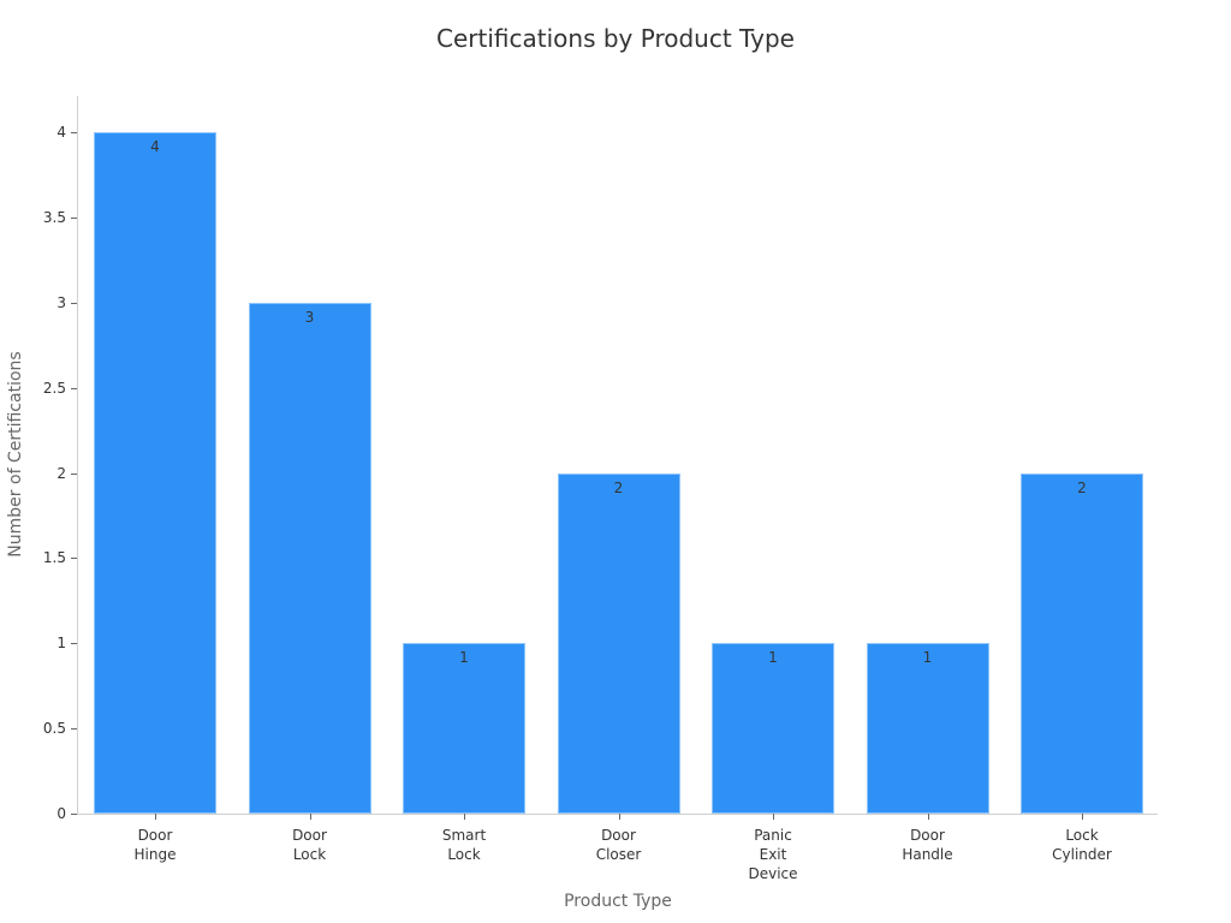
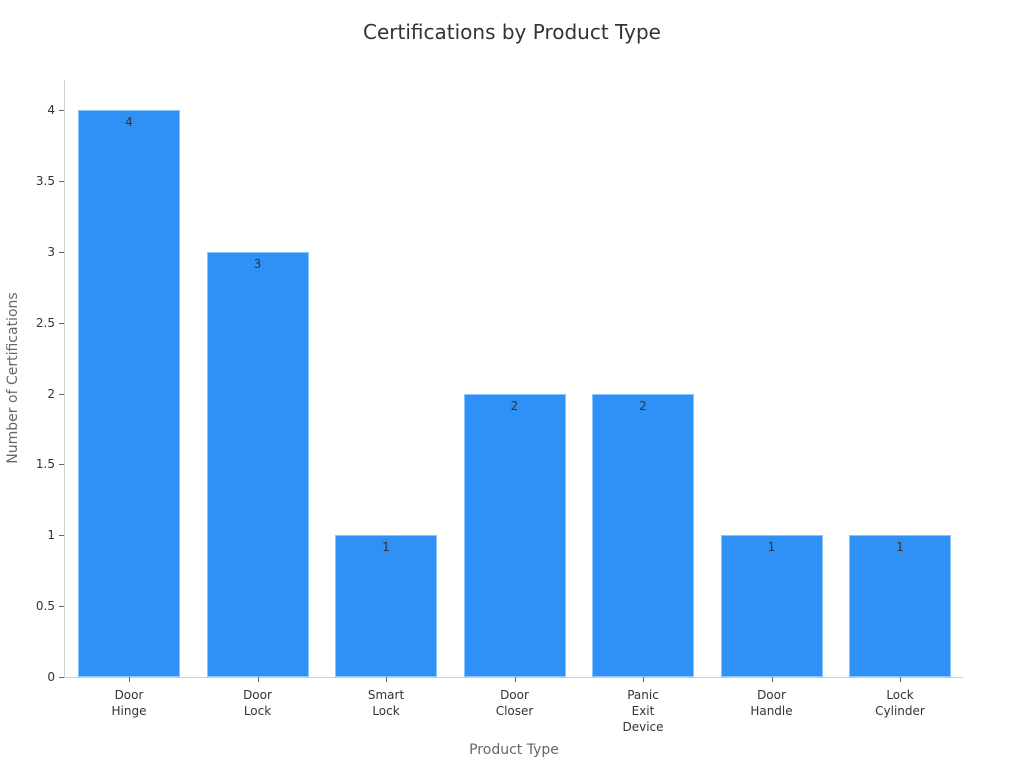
Panic Exit Device: 1 -> 2
Lock Cylinder: 2 -> 1
